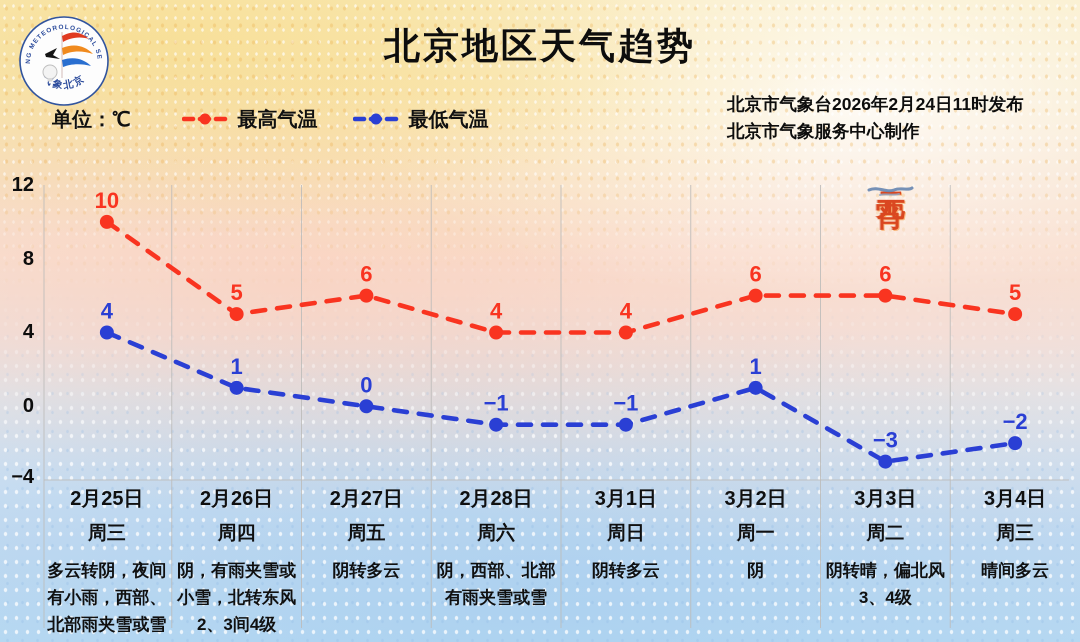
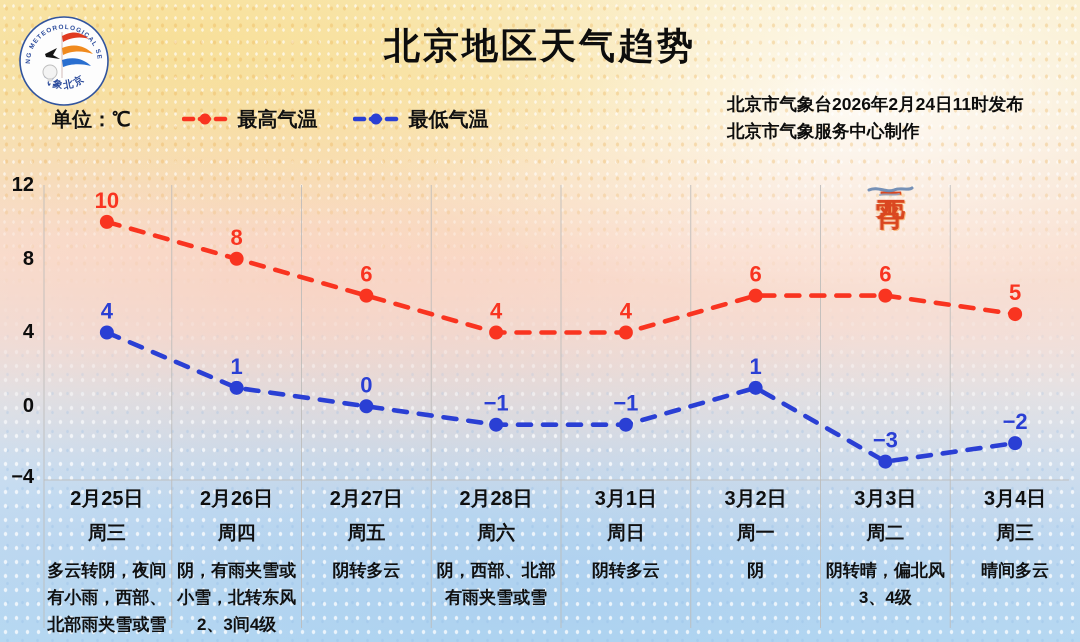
最高气温/2月26日: 5 -> 8
